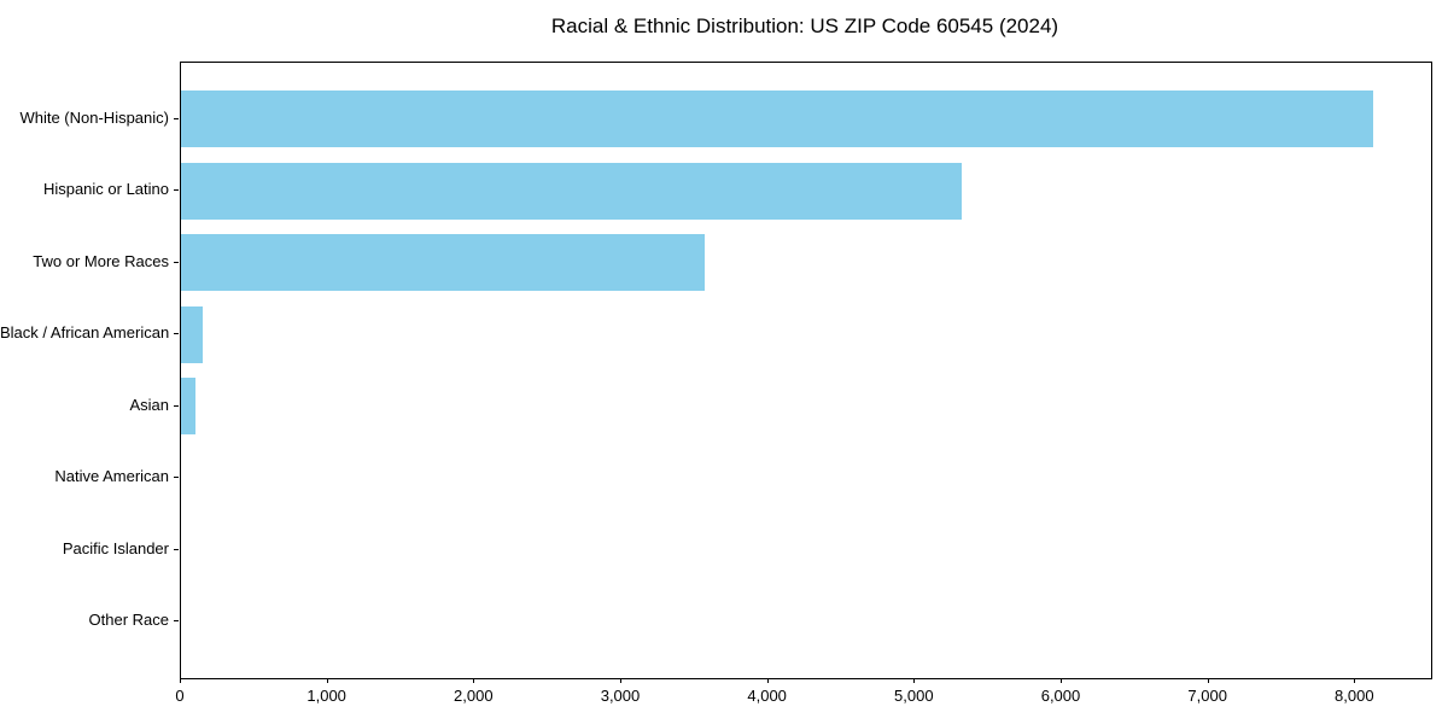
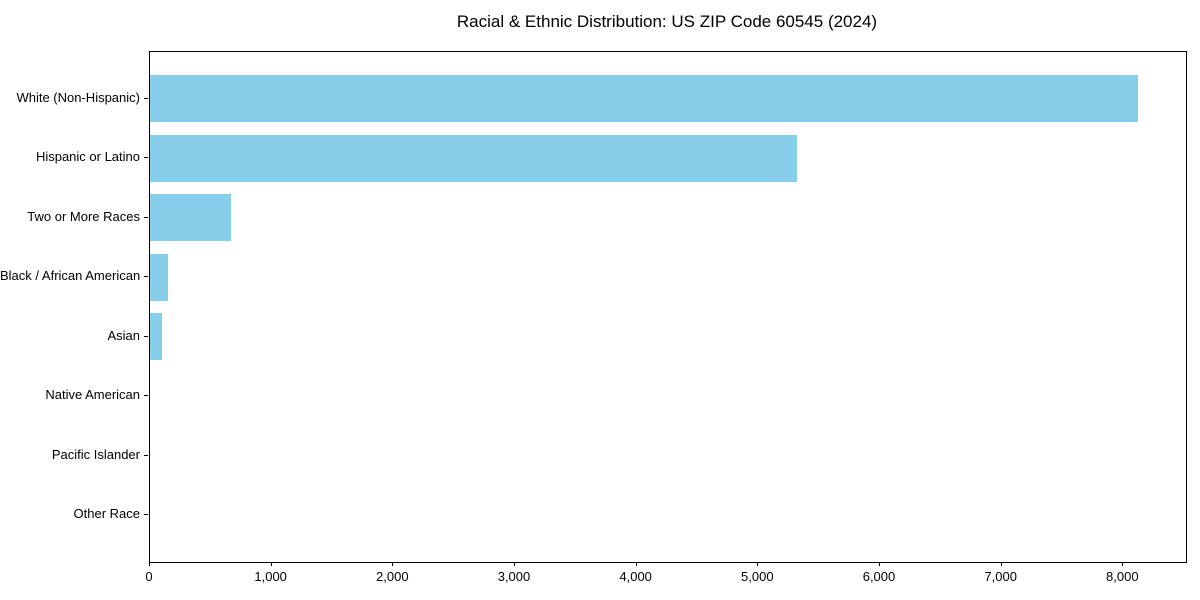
Two or More Races: 3570 -> 660
